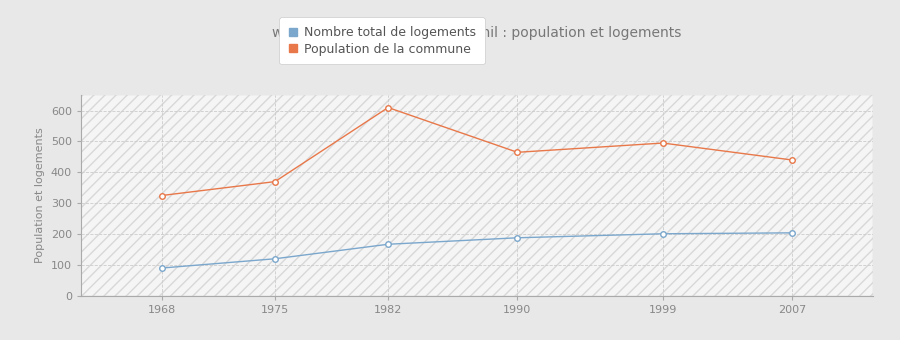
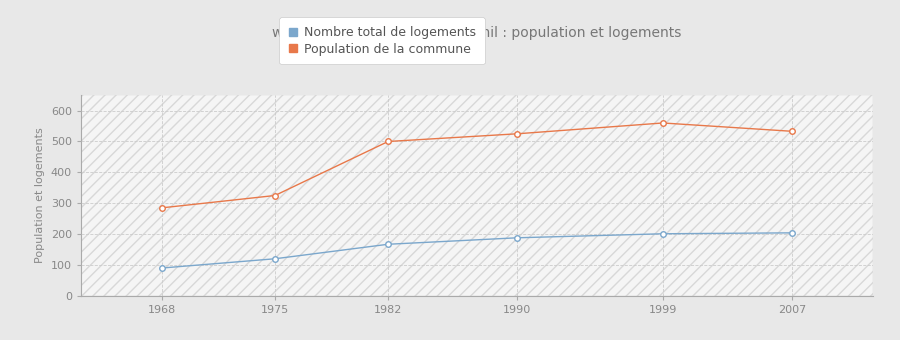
Population de la commune/1968: 325 -> 285
Population de la commune/1975: 370 -> 325
Population de la commune/1982: 610 -> 500
Population de la commune/1990: 465 -> 525
Population de la commune/1999: 495 -> 560
Population de la commune/2007: 440 -> 533
